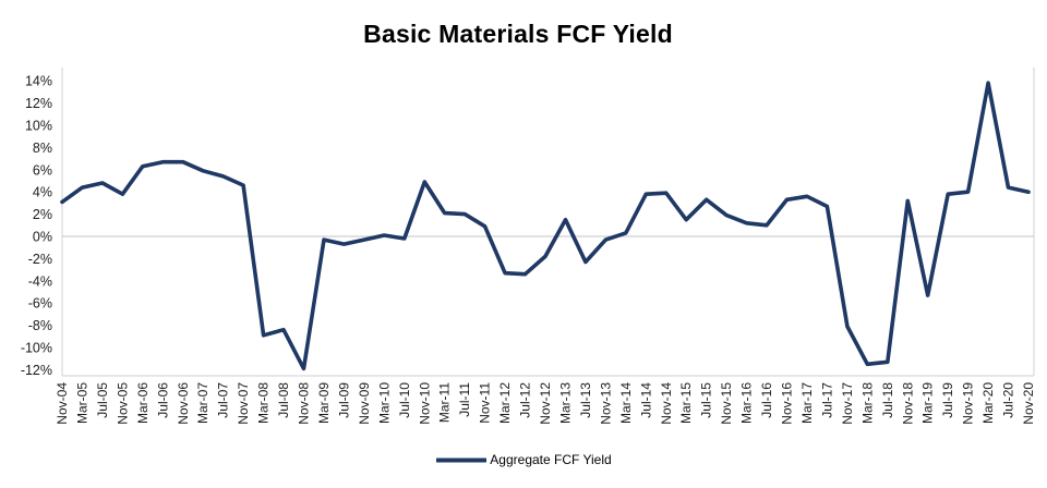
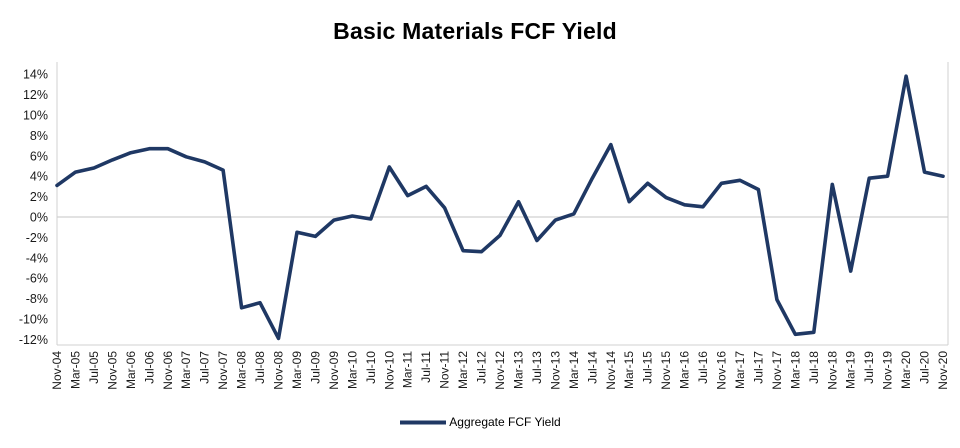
Nov-05: 3.8% -> 5.6%
Mar-09: -0.3% -> -1.5%
Jul-09: -0.7% -> -1.9%
Jul-11: 2.0% -> 3.0%
Nov-14: 3.9% -> 7.1%
